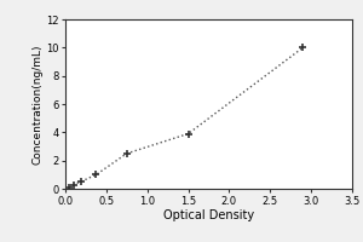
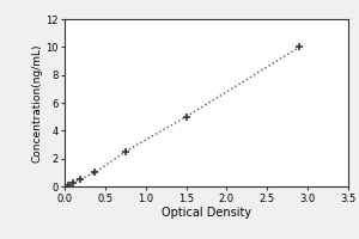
1.5: 3.9 -> 5.0
